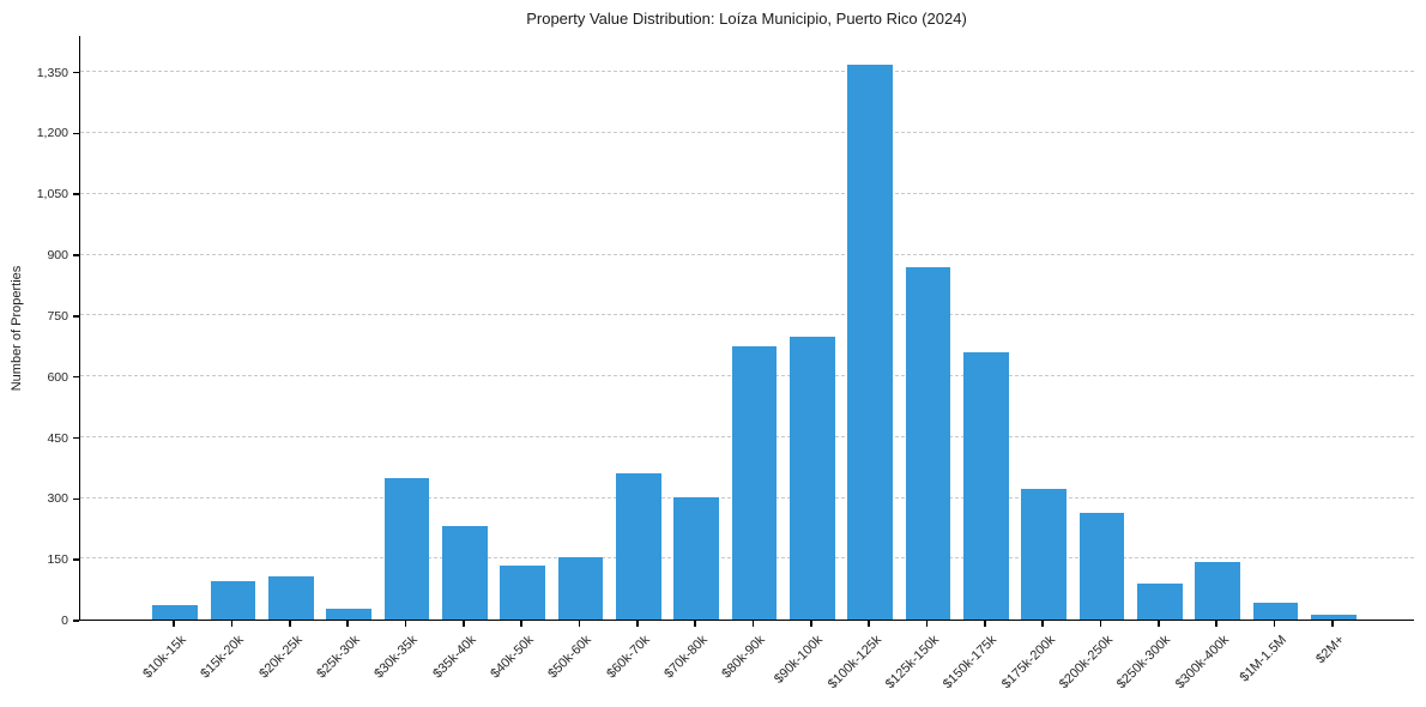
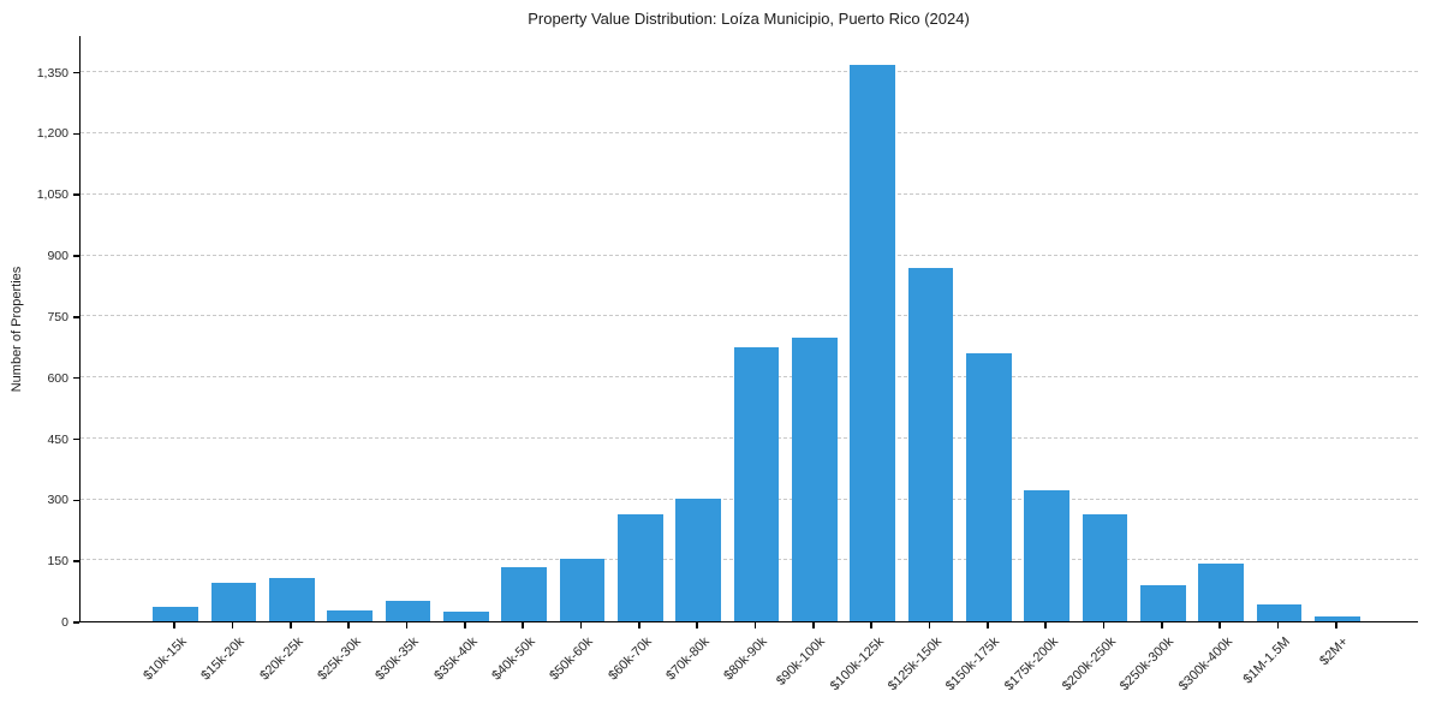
$30k-35k: 350 -> 50
$35k-40k: 230 -> 20
$60k-70k: 360 -> 260
